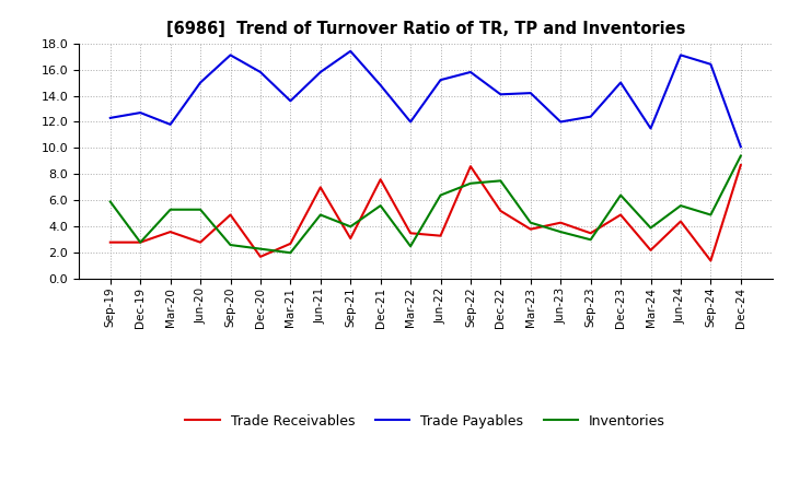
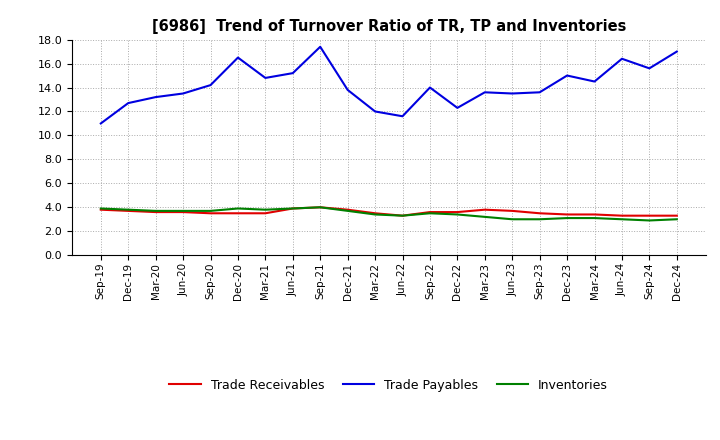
Trade Receivables/Sep-19: 2.8 -> 3.8
Trade Payables/Sep-19: 12.3 -> 11.0
Inventories/Sep-19: 5.9 -> 3.9
Trade Receivables/Dec-19: 2.8 -> 3.7
Inventories/Dec-19: 2.8 -> 3.8
Trade Payables/Mar-20: 11.8 -> 13.2
Inventories/Mar-20: 5.3 -> 3.7
Trade Receivables/Jun-20: 2.8 -> 3.6
Trade Payables/Jun-20: 15.0 -> 13.5
Inventories/Jun-20: 5.3 -> 3.7
Trade Receivables/Sep-20: 4.9 -> 3.5
Trade Payables/Sep-20: 17.1 -> 14.2
Inventories/Sep-20: 2.6 -> 3.7
Trade Receivables/Dec-20: 1.7 -> 3.5
Trade Payables/Dec-20: 15.8 -> 16.5
Inventories/Dec-20: 2.3 -> 3.9
Trade Receivables/Mar-21: 2.7 -> 3.5
Trade Payables/Mar-21: 13.6 -> 14.8
Inventories/Mar-21: 2.0 -> 3.8
Trade Receivables/Jun-21: 7.0 -> 3.9
Trade Payables/Jun-21: 15.8 -> 15.2
Inventories/Jun-21: 4.9 -> 3.9
Trade Receivables/Sep-21: 3.1 -> 4.0
Trade Receivables/Dec-21: 7.6 -> 3.8
Trade Payables/Dec-21: 14.8 -> 13.8
Inventories/Dec-21: 5.6 -> 3.7
Inventories/Mar-22: 2.5 -> 3.4
Trade Payables/Jun-22: 15.2 -> 11.6
Inventories/Jun-22: 6.4 -> 3.3
Trade Receivables/Sep-22: 8.6 -> 3.6
Trade Payables/Sep-22: 15.8 -> 14.0
Inventories/Sep-22: 7.3 -> 3.5
Trade Receivables/Dec-22: 5.2 -> 3.6
Trade Payables/Dec-22: 14.1 -> 12.3
Inventories/Dec-22: 7.5 -> 3.4
Trade Payables/Mar-23: 14.2 -> 13.6
Inventories/Mar-23: 4.3 -> 3.2
Trade Receivables/Jun-23: 4.3 -> 3.7
Trade Payables/Jun-23: 12.0 -> 13.5
Inventories/Jun-23: 3.6 -> 3.0
Trade Payables/Sep-23: 12.4 -> 13.6
Trade Receivables/Dec-23: 4.9 -> 3.4
Inventories/Dec-23: 6.4 -> 3.1
Trade Receivables/Mar-24: 2.2 -> 3.4
Trade Payables/Mar-24: 11.5 -> 14.5
Inventories/Mar-24: 3.9 -> 3.1
Trade Receivables/Jun-24: 4.4 -> 3.3
Trade Payables/Jun-24: 17.1 -> 16.4
Inventories/Jun-24: 5.6 -> 3.0
Trade Receivables/Sep-24: 1.4 -> 3.3
Trade Payables/Sep-24: 16.4 -> 15.6
Inventories/Sep-24: 4.9 -> 2.9
Trade Receivables/Dec-24: 8.7 -> 3.3
Trade Payables/Dec-24: 10.1 -> 17.0
Inventories/Dec-24: 9.4 -> 3.0
